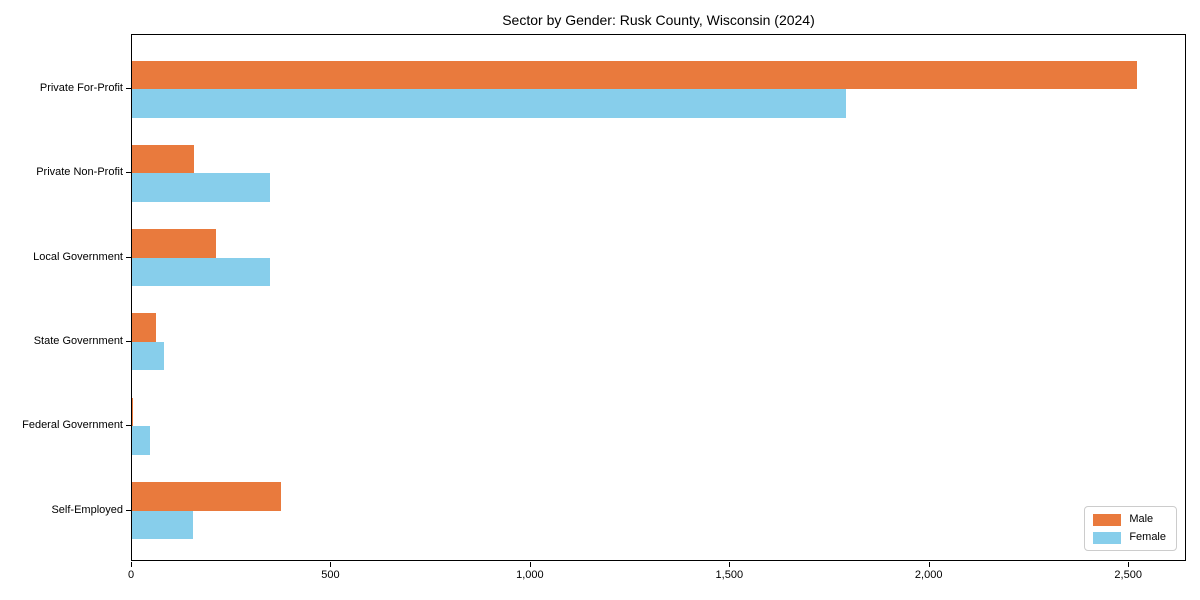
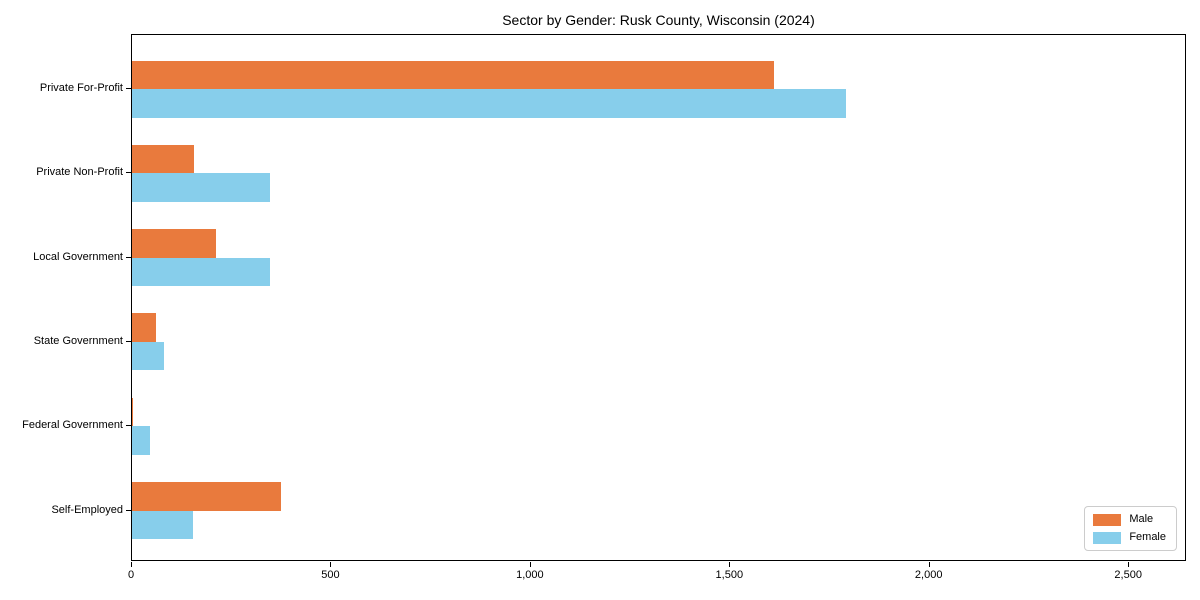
Male/Private For-Profit: 2520 -> 1610
